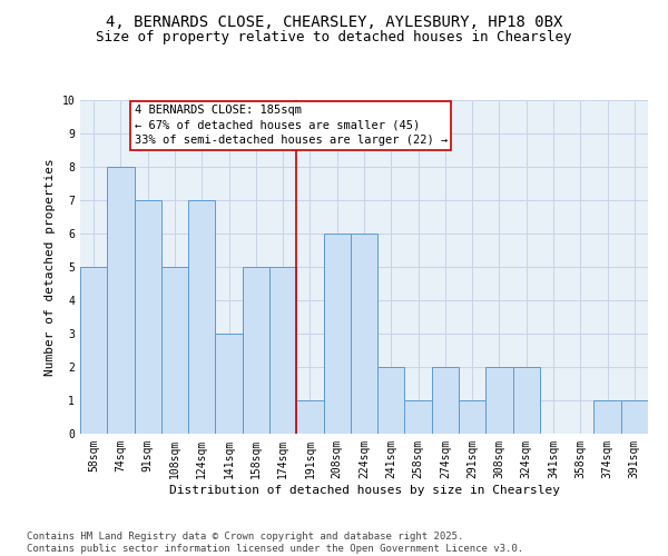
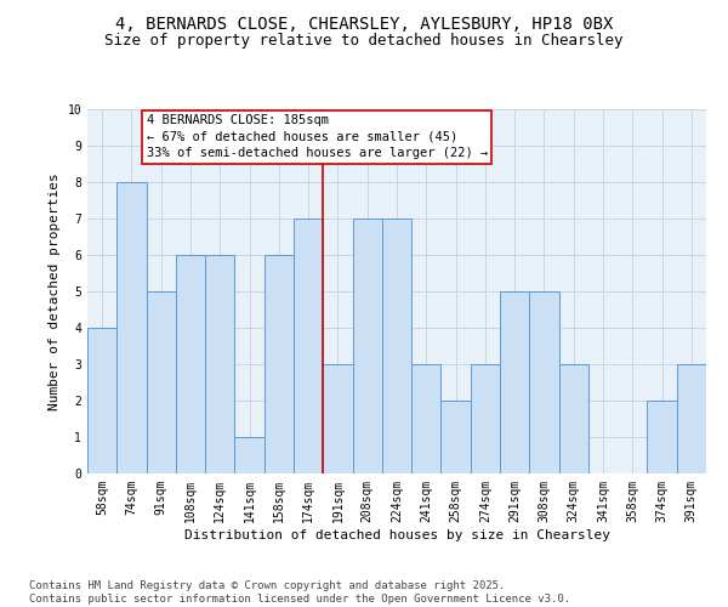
58sqm: 5 -> 4
91sqm: 7 -> 5
108sqm: 5 -> 6
124sqm: 7 -> 6
141sqm: 3 -> 1
158sqm: 5 -> 6
174sqm: 5 -> 7
191sqm: 1 -> 3
208sqm: 6 -> 7
224sqm: 6 -> 7
241sqm: 2 -> 3
258sqm: 1 -> 2
274sqm: 2 -> 3
291sqm: 1 -> 5
308sqm: 2 -> 5
324sqm: 2 -> 3
374sqm: 1 -> 2
391sqm: 1 -> 3
